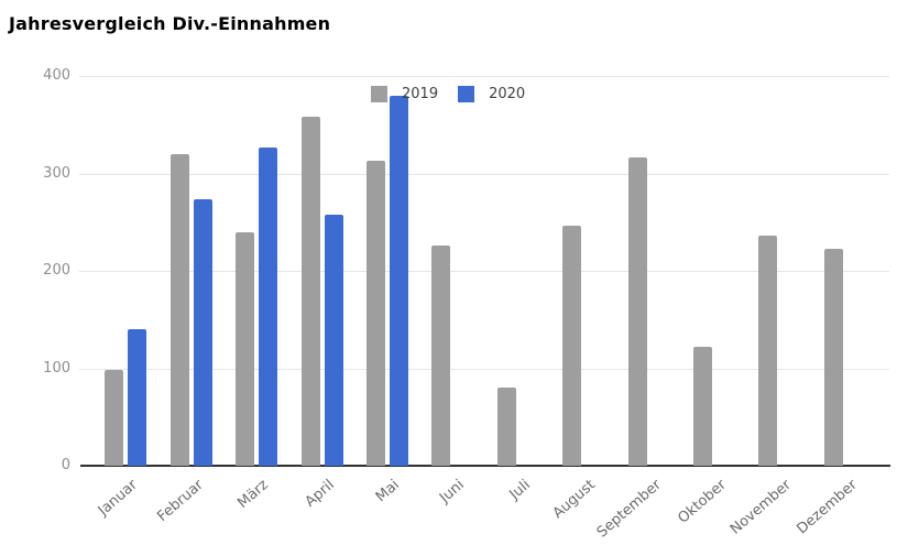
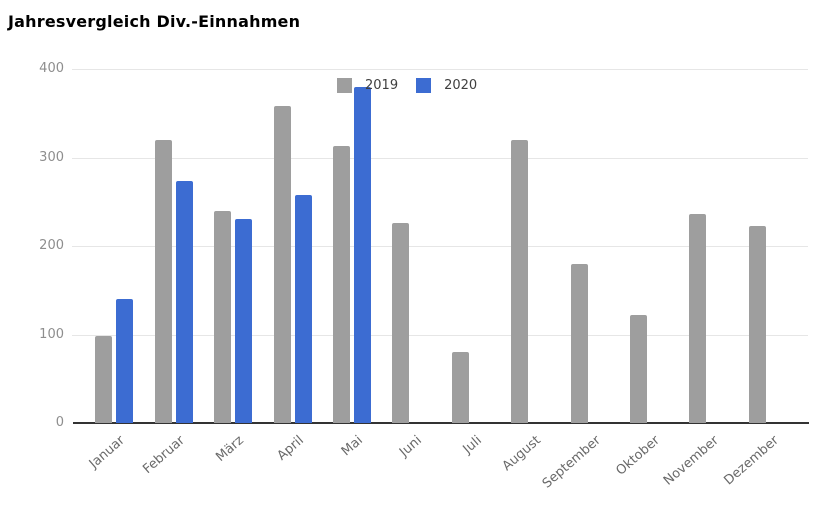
2020/März: 330 -> 230
2019/August: 250 -> 320
2019/September: 320 -> 180
